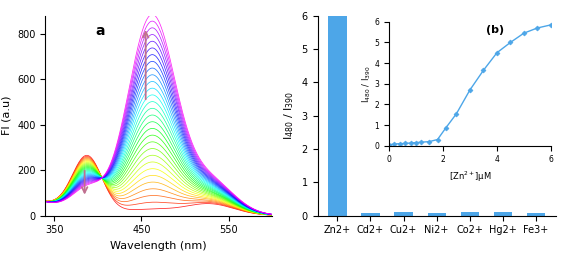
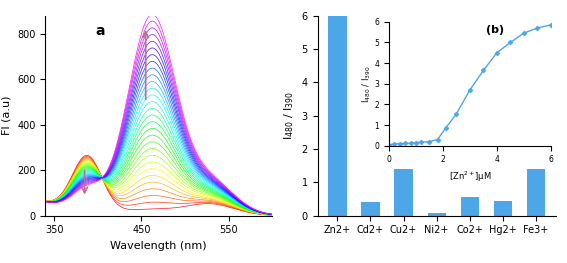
Cd2+: 0.09 -> 0.40
Cu2+: 0.11 -> 1.40
Co2+: 0.10 -> 0.55
Hg2+: 0.12 -> 0.45
Fe3+: 0.09 -> 1.40
